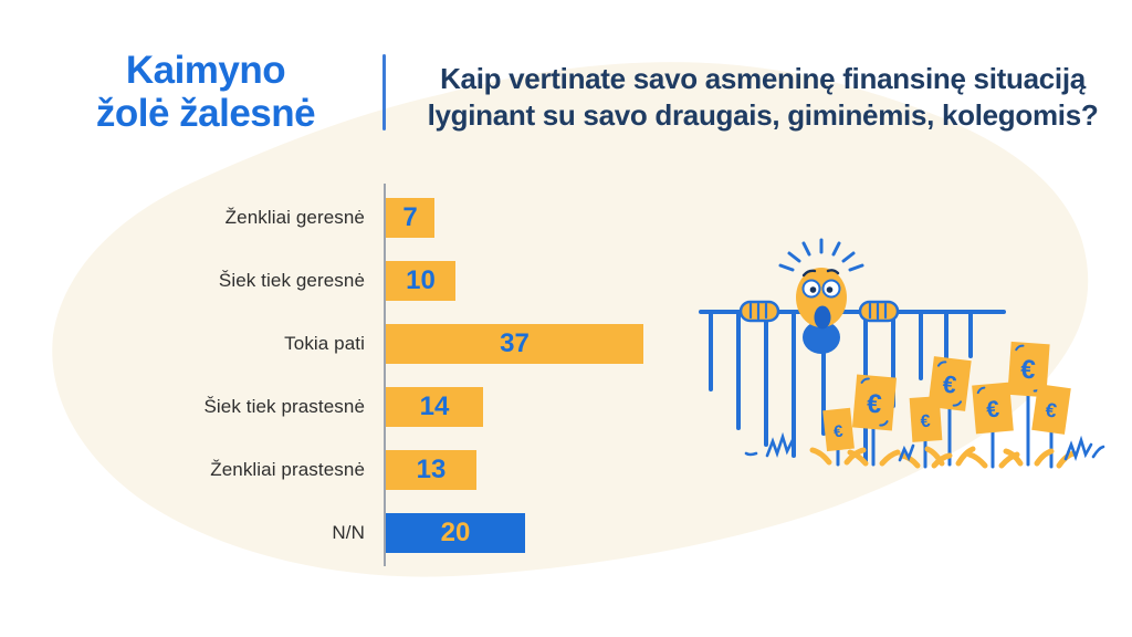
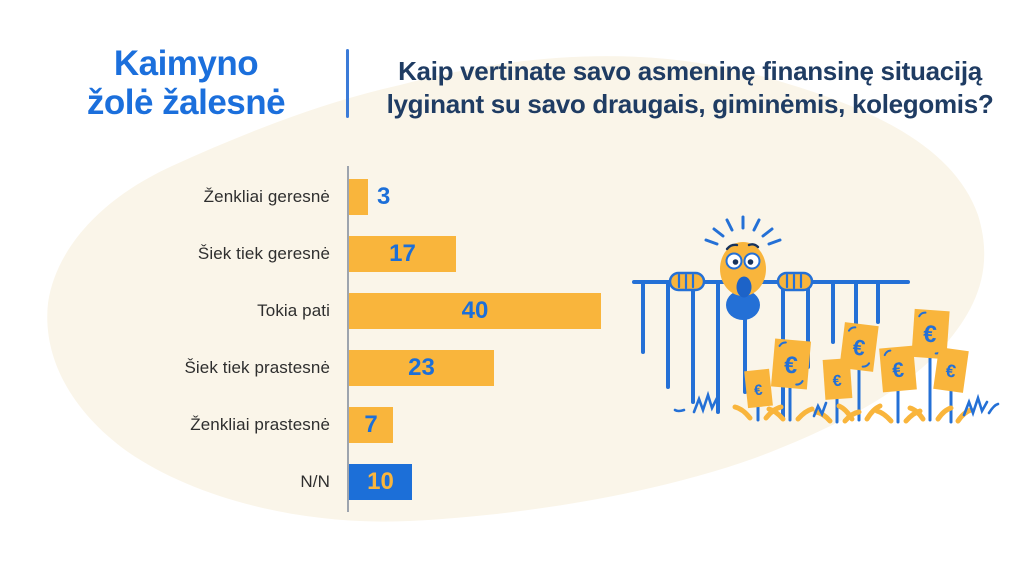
Ženkliai geresnė: 7 -> 3
Šiek tiek geresnė: 10 -> 17
Tokia pati: 37 -> 40
Šiek tiek prastesnė: 14 -> 23
Ženkliai prastesnė: 13 -> 7
N/N: 20 -> 10
